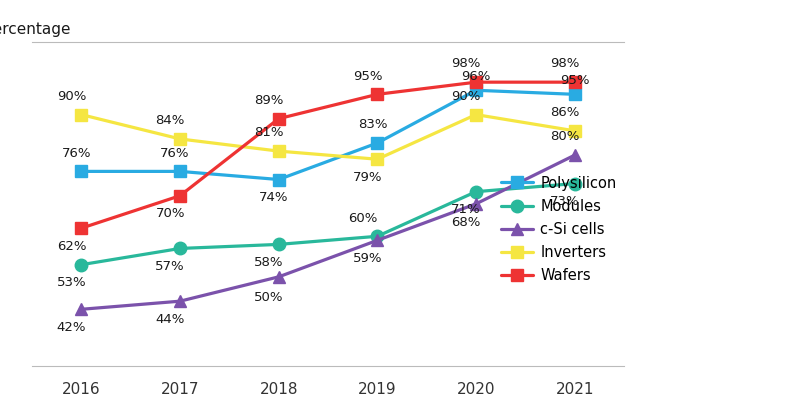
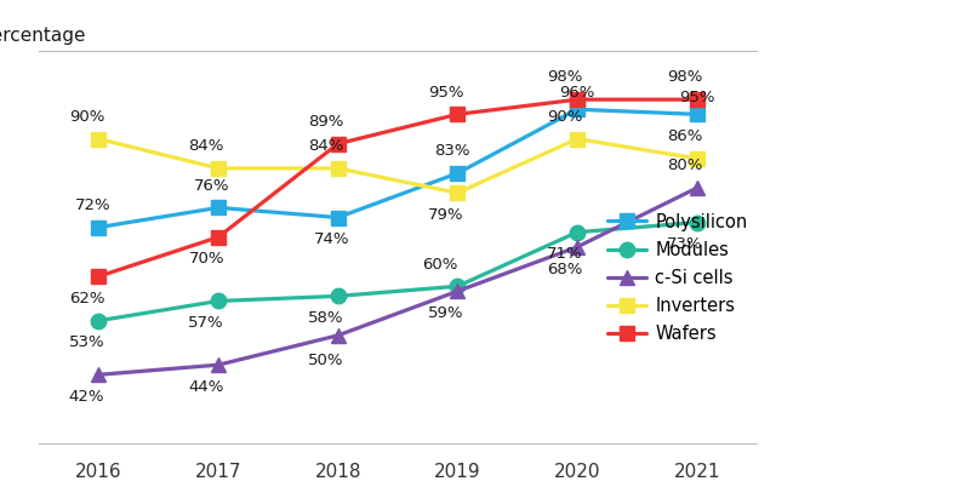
Polysilicon/2016: 76% -> 72%
Inverters/2018: 81% -> 84%
